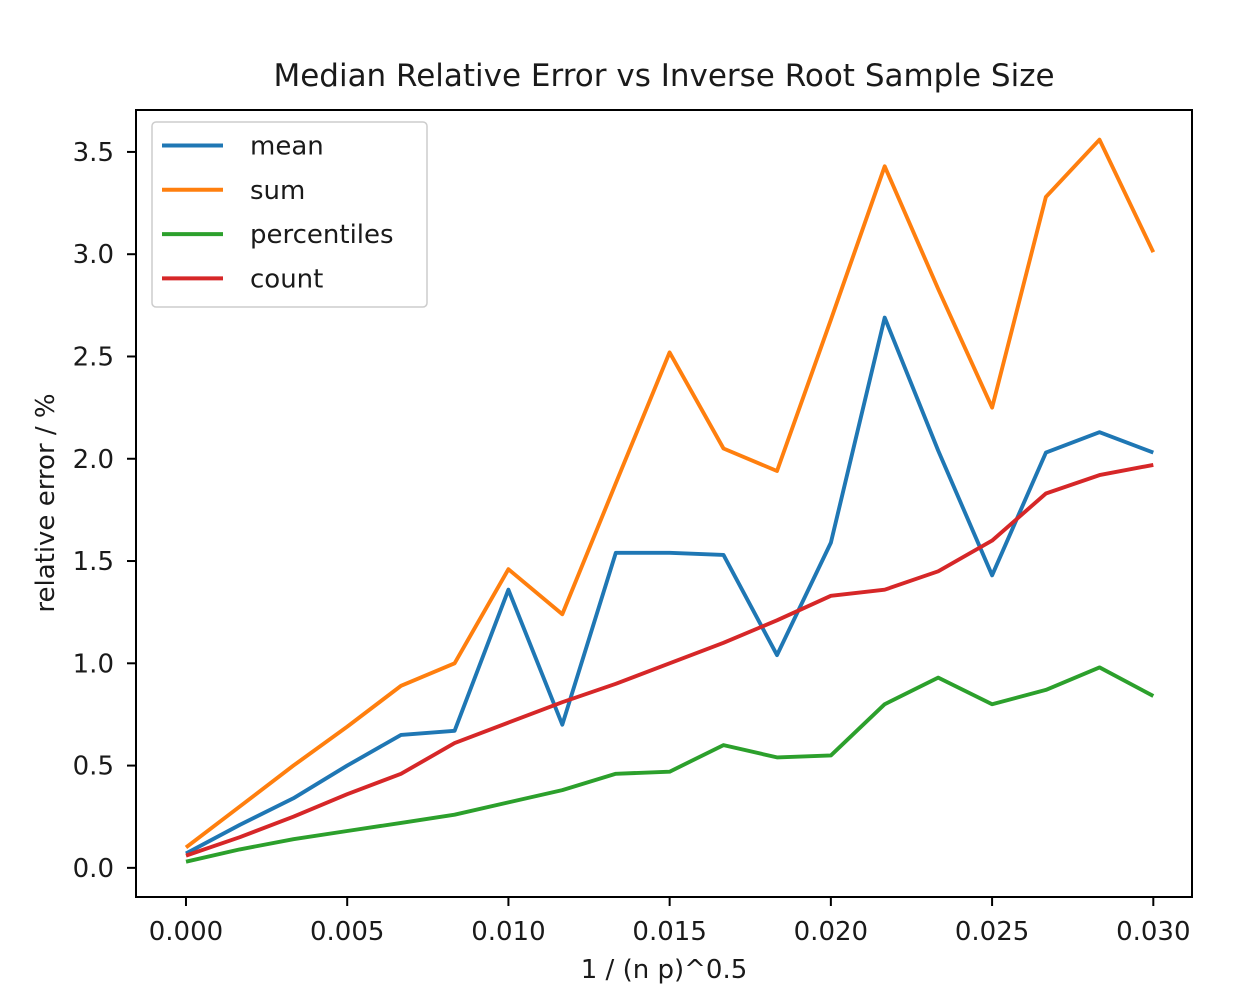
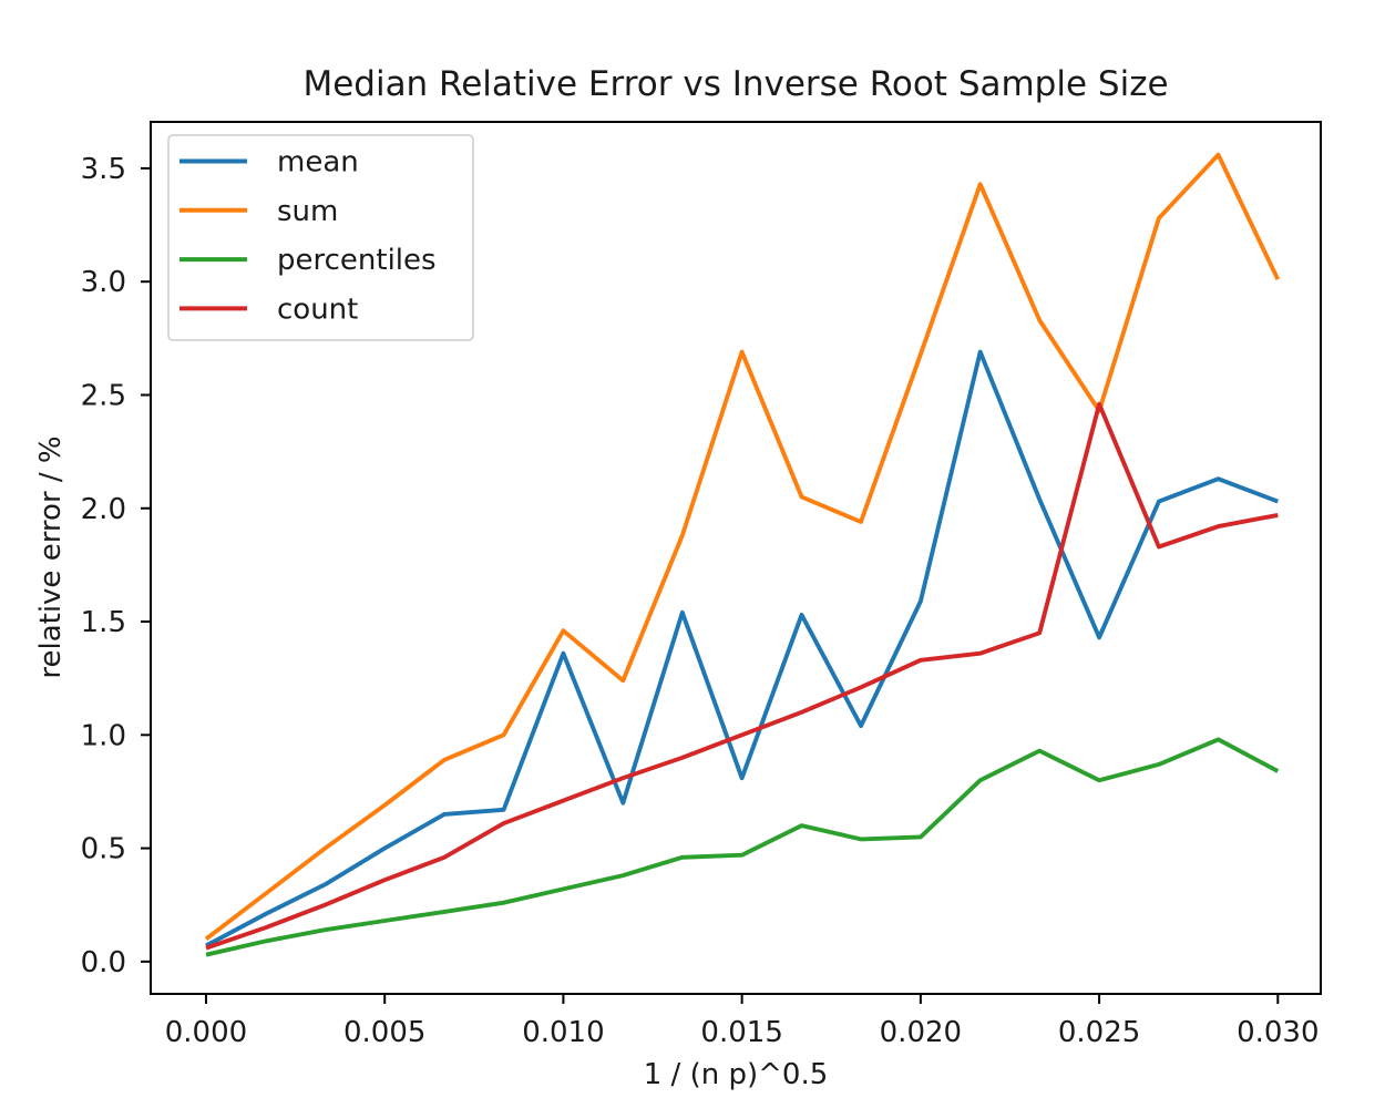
mean/0.015: 1.54 -> 0.81
sum/0.015: 2.52 -> 2.69
sum/0.025: 2.25 -> 2.43
count/0.025: 1.60 -> 2.46
